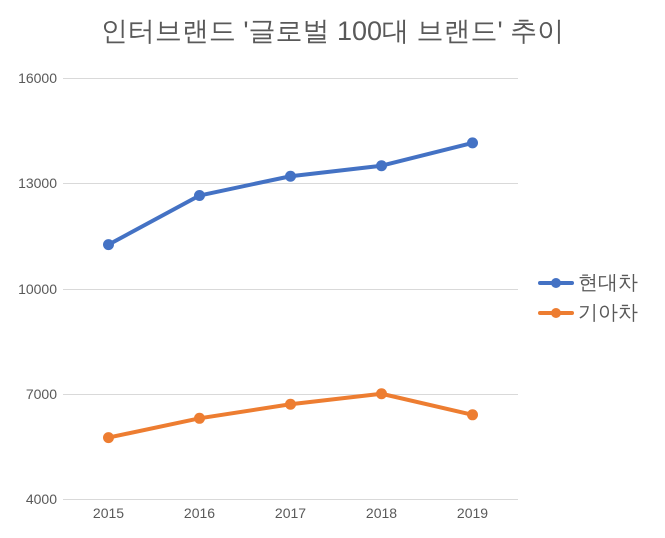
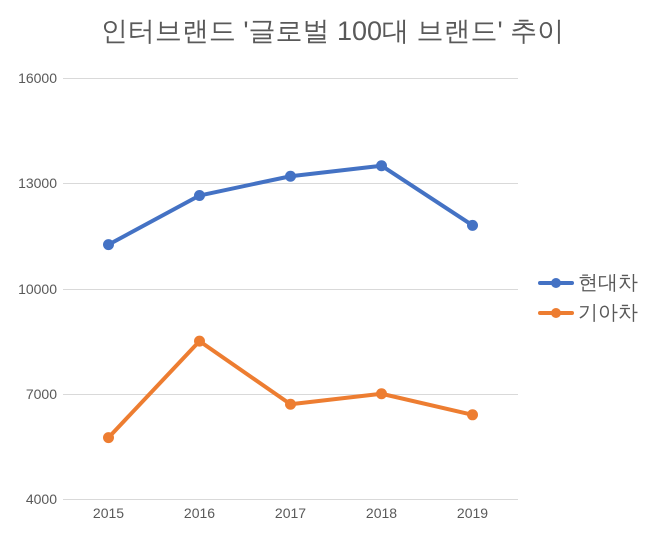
기아차/2016: 6300 -> 8500
현대차/2019: 14200 -> 11800
